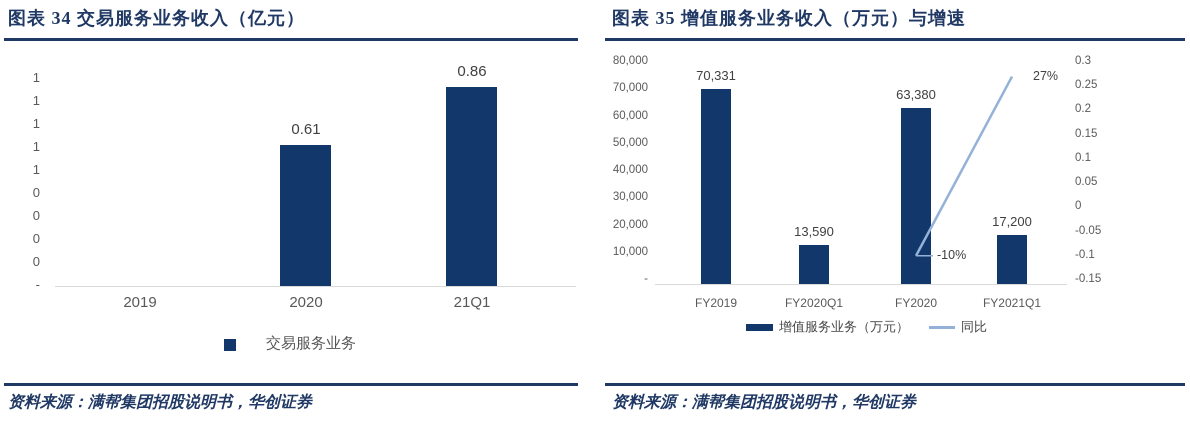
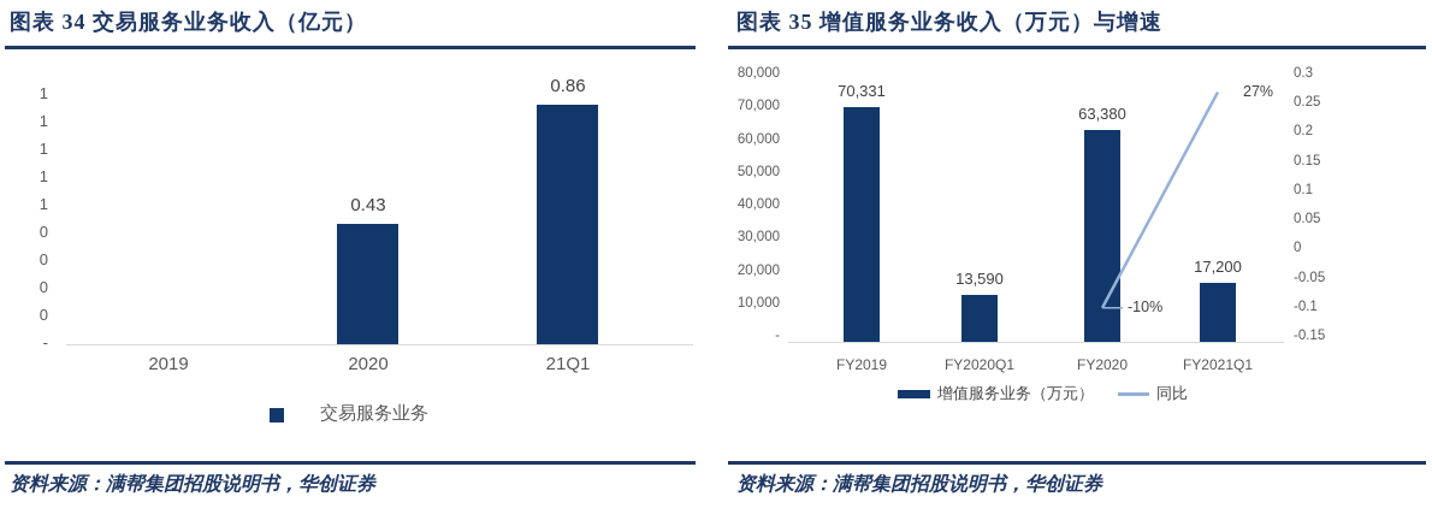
图表 34 交易服务业务收入（亿元）/2020: 0.61 -> 0.43
